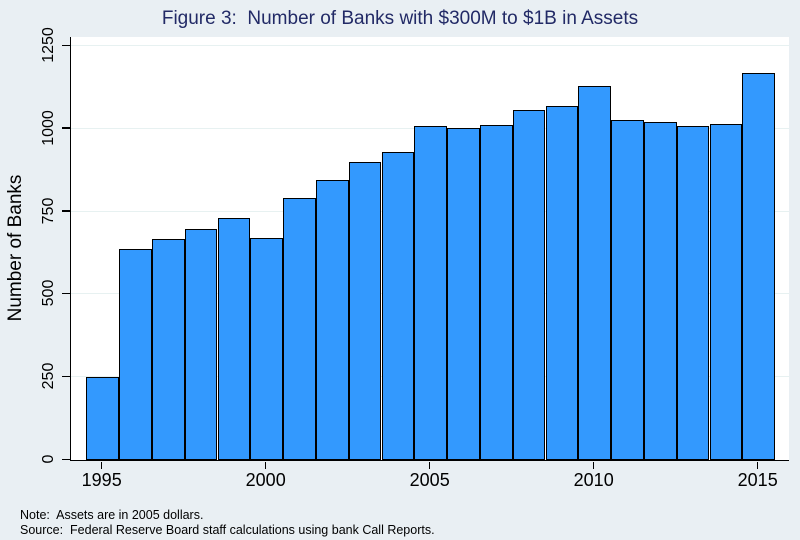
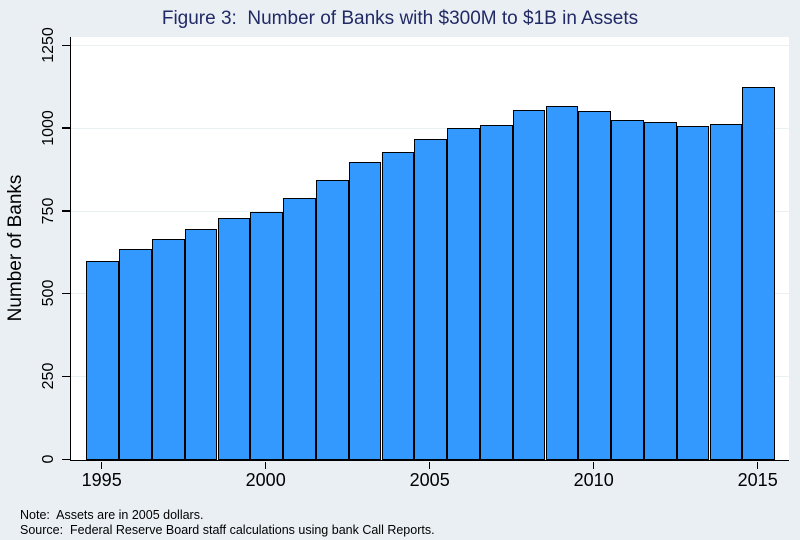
1995: 250 -> 600
2000: 670 -> 750
2005: 1010 -> 970
2010: 1130 -> 1050
2015: 1170 -> 1120
